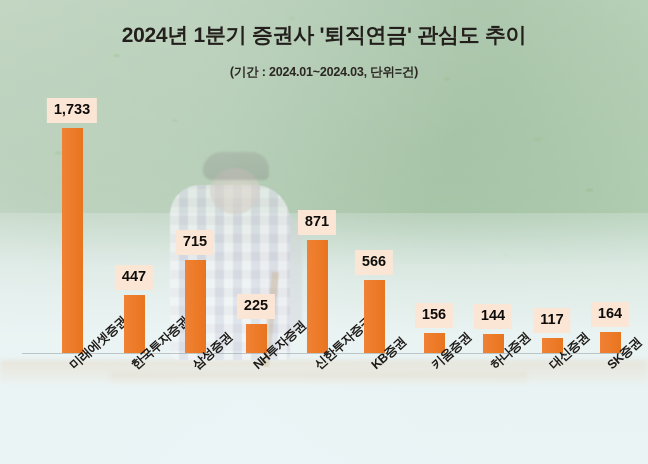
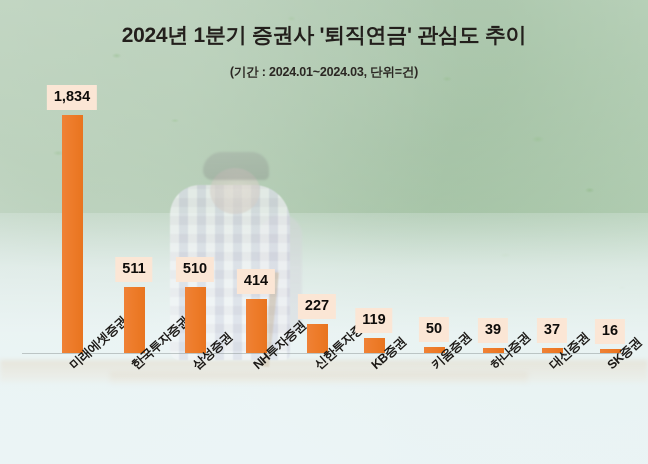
미래에셋증권: 1,733 -> 1,834
한국투자증권: 447 -> 511
삼성증권: 715 -> 510
NH투자증권: 225 -> 414
신한투자증권: 871 -> 227
KB증권: 566 -> 119
키움증권: 156 -> 50
하나증권: 144 -> 39
대신증권: 117 -> 37
SK증권: 164 -> 16
